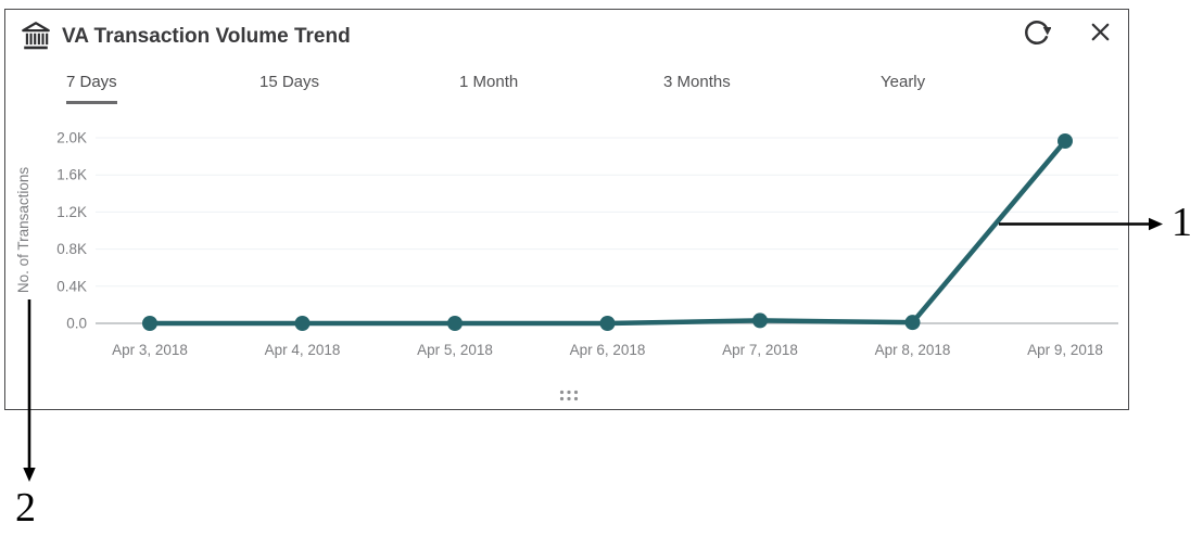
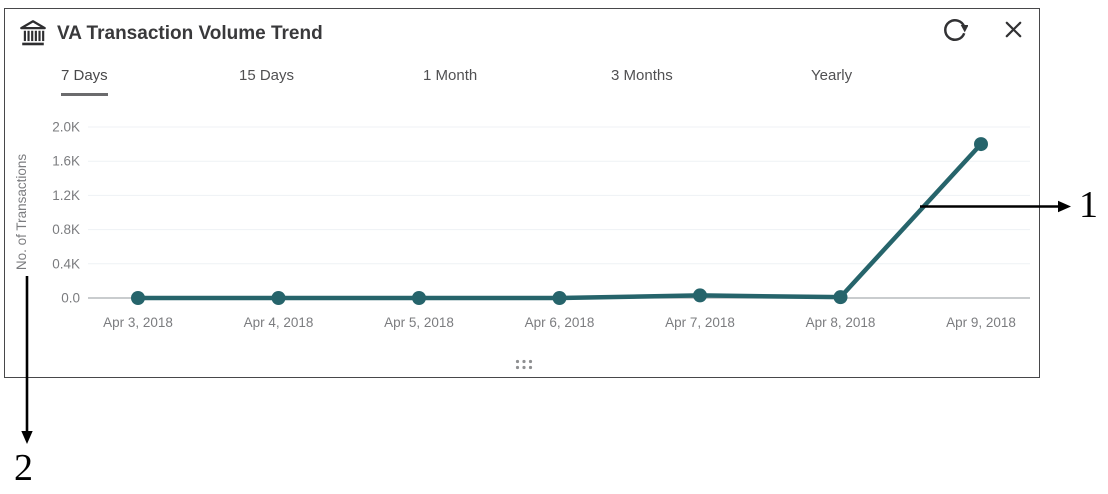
Apr 9, 2018: 2.0K -> 1.8K
